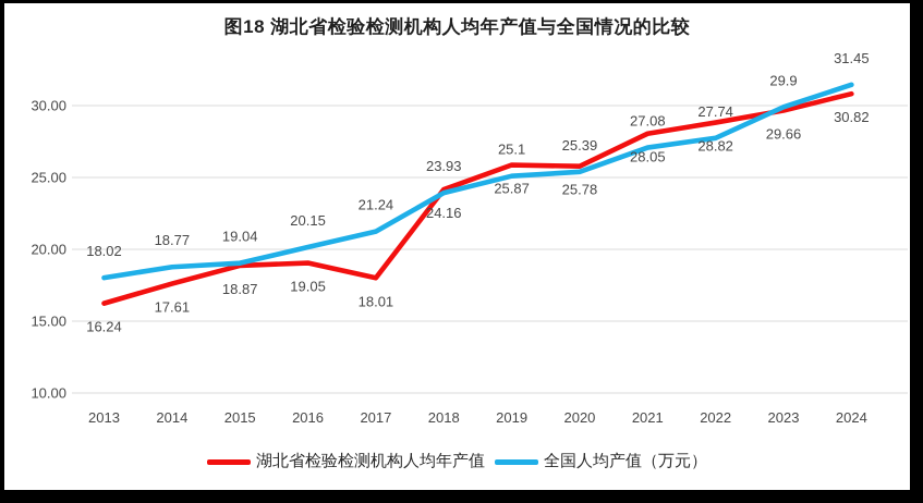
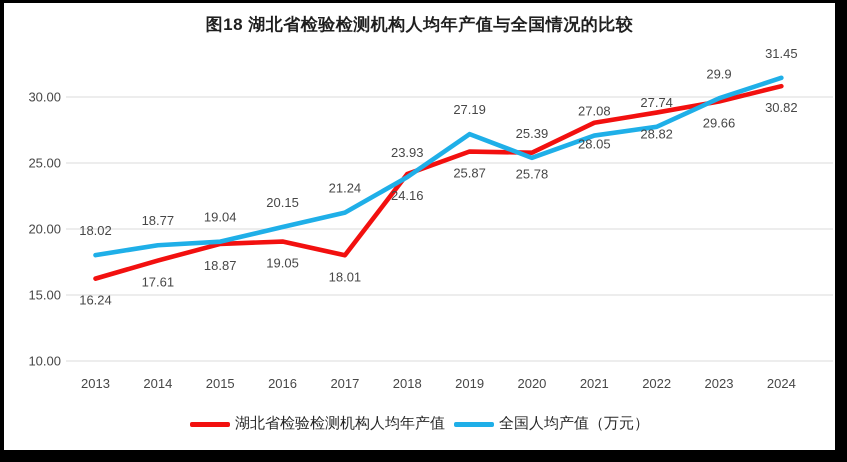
全国人均产值（万元）/2019: 25.1 -> 27.19
